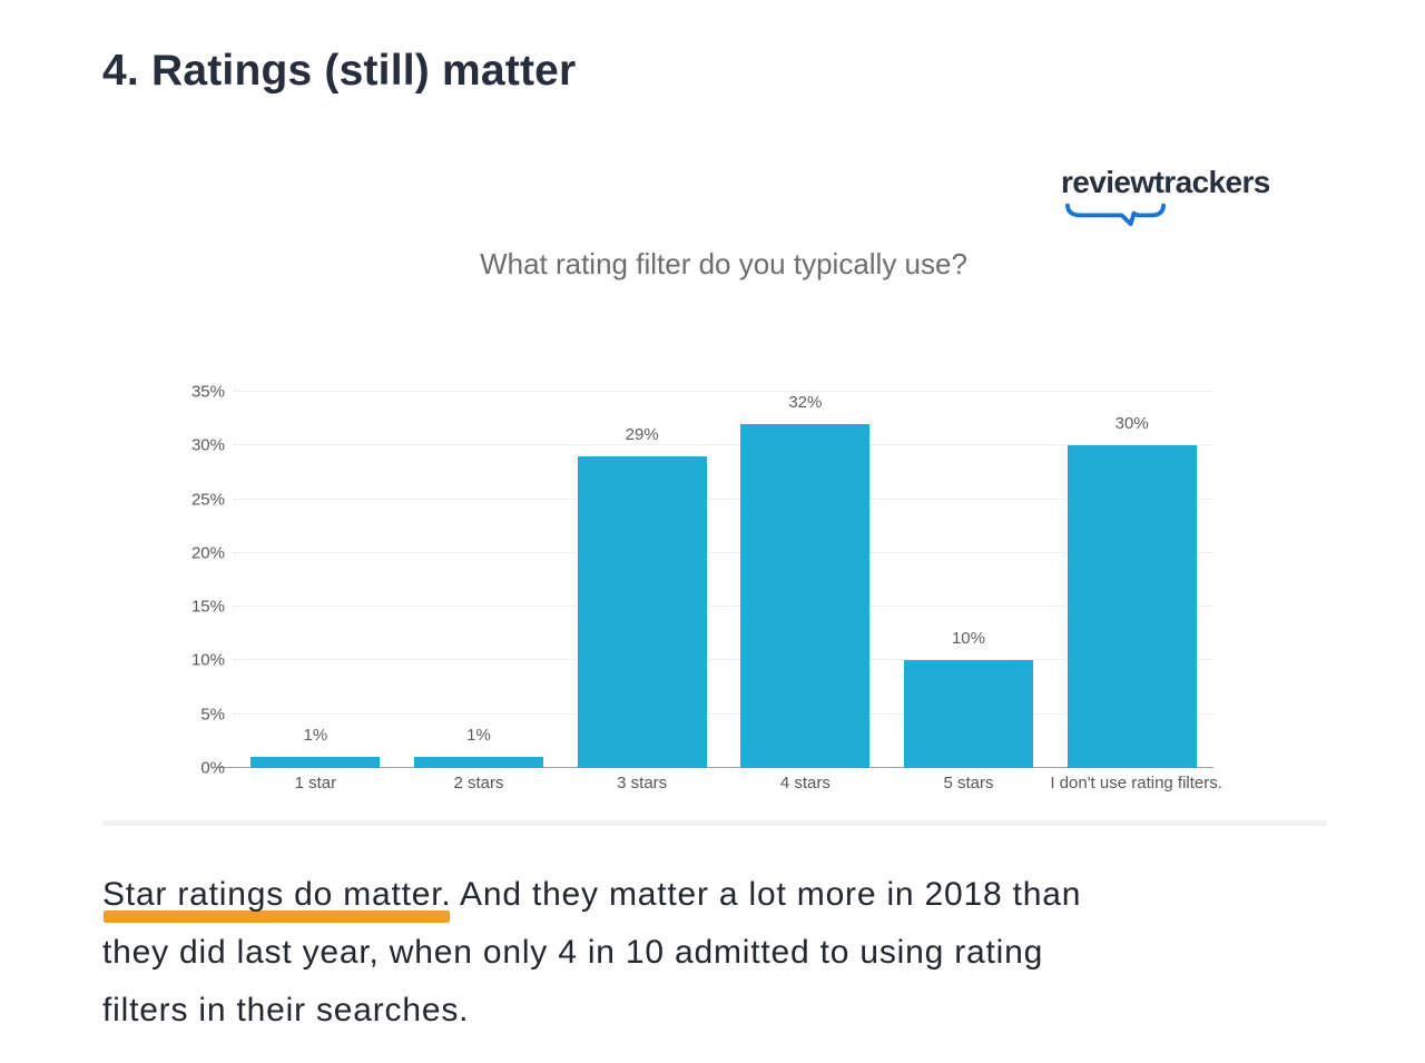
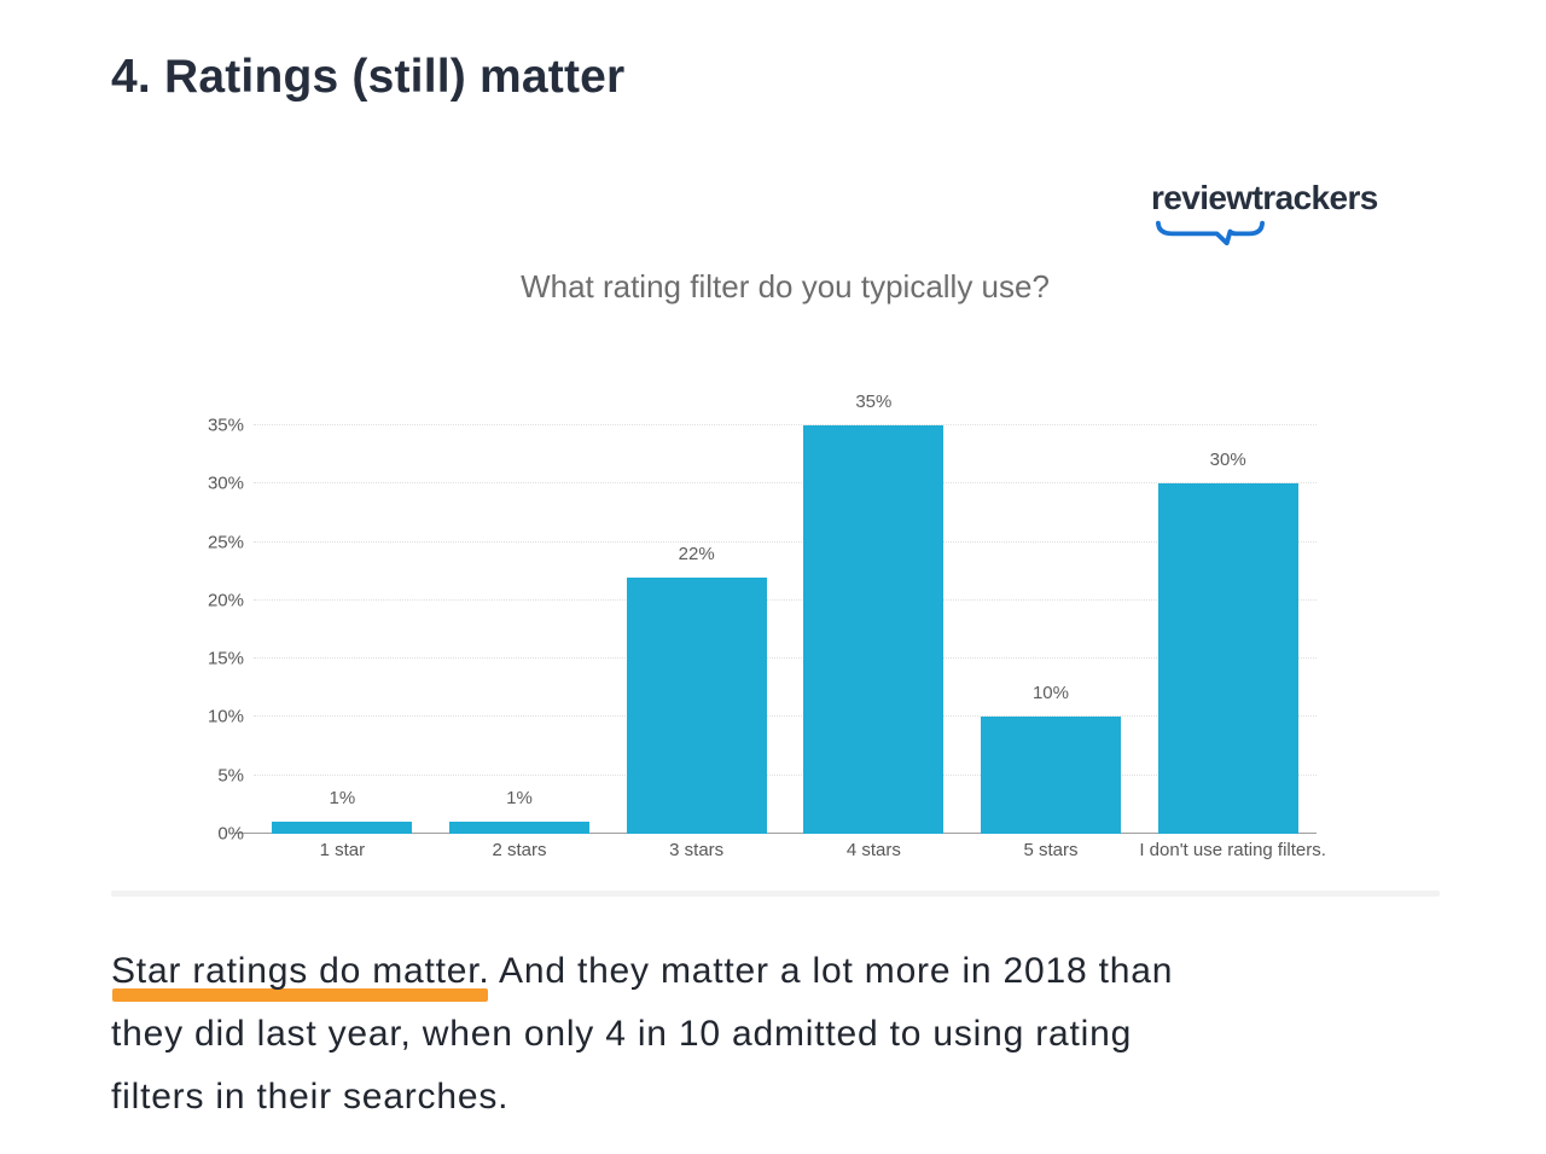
3 stars: 29% -> 22%
4 stars: 32% -> 35%
